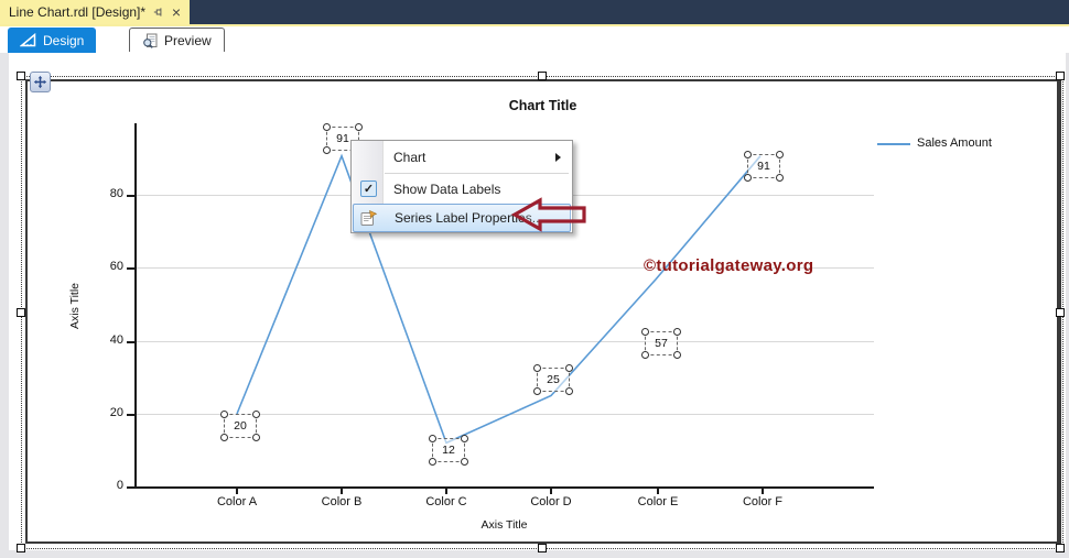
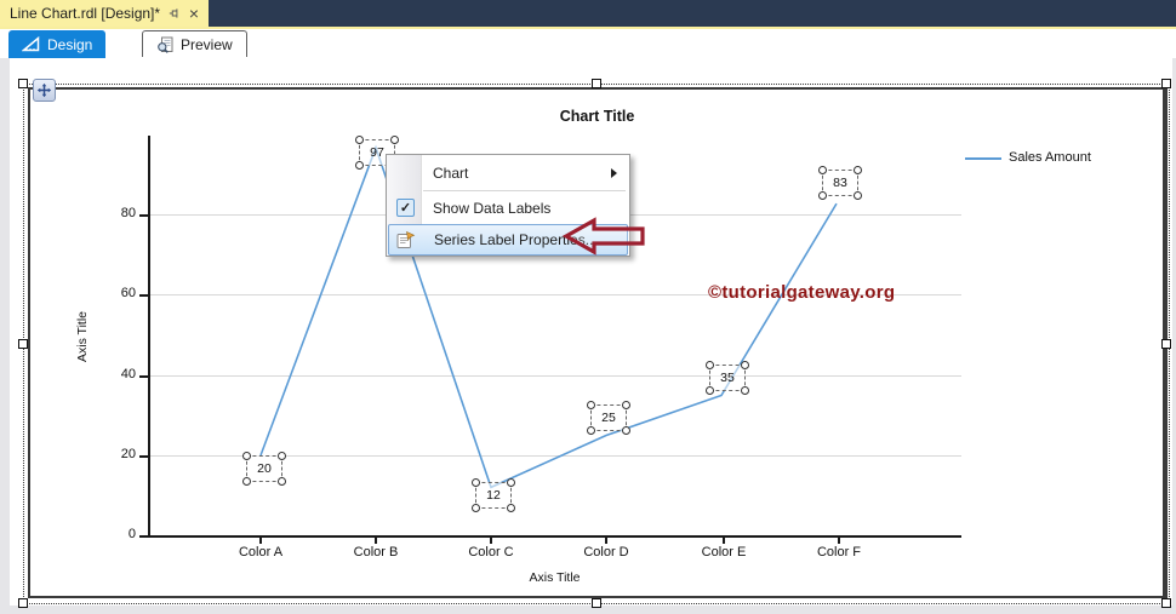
Color B: 91 -> 97
Color E: 57 -> 35
Color F: 91 -> 83
